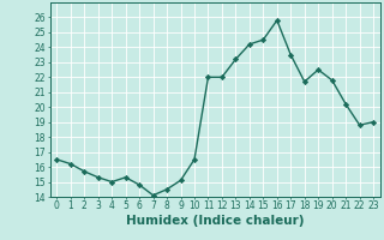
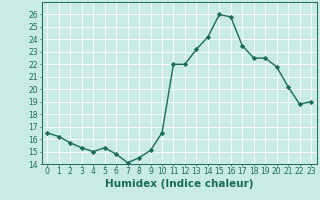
15: 24.5 -> 26.0
18: 21.7 -> 22.5
